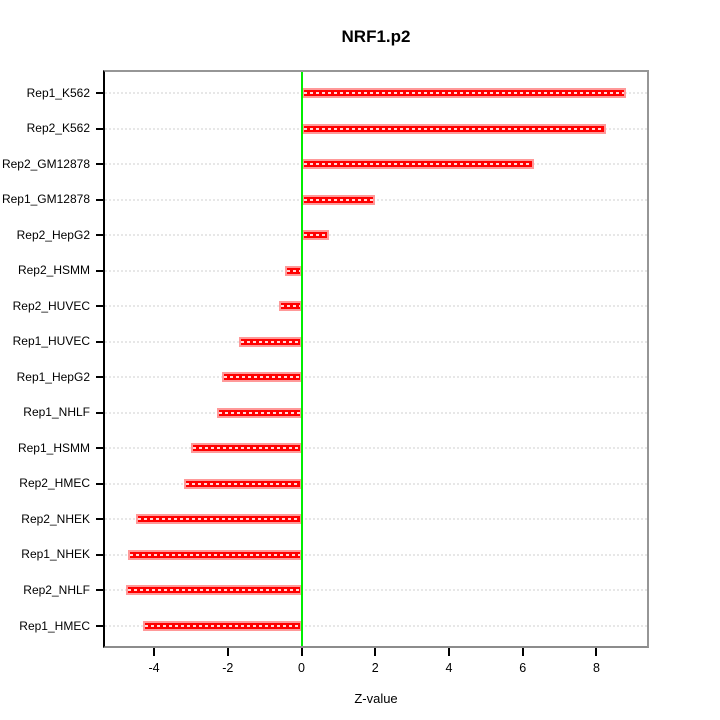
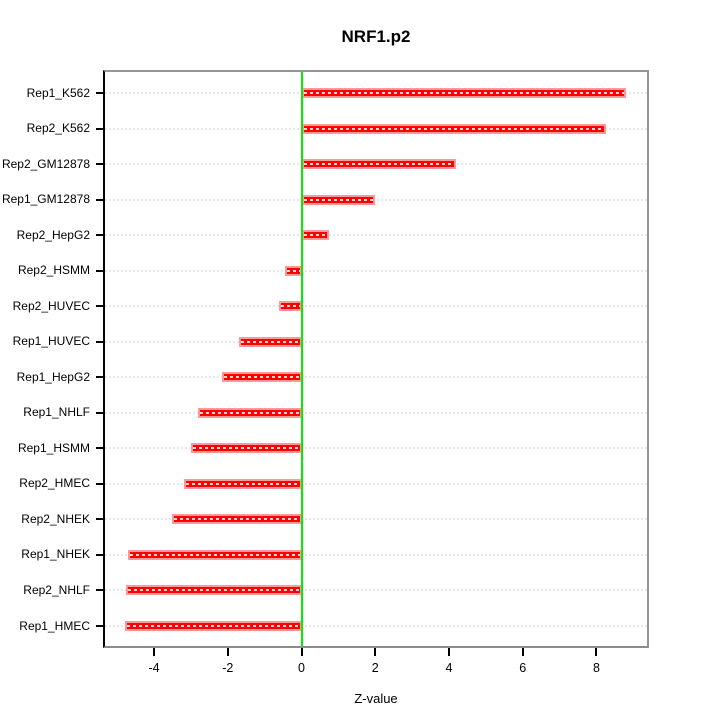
Rep2_GM12878: 6.3 -> 4.2
Rep1_NHLF: -2.3 -> -2.8
Rep2_NHEK: -4.5 -> -3.5
Rep1_HMEC: -4.3 -> -4.8
